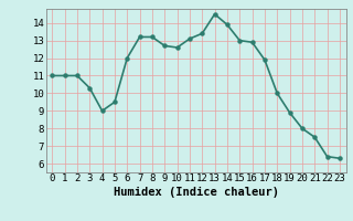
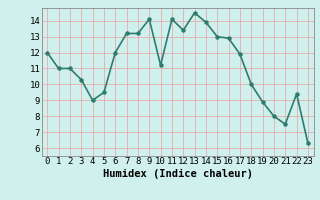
0: 11.0 -> 12.0
9: 12.7 -> 14.1
10: 12.6 -> 11.2
11: 13.1 -> 14.1
22: 6.4 -> 9.4
